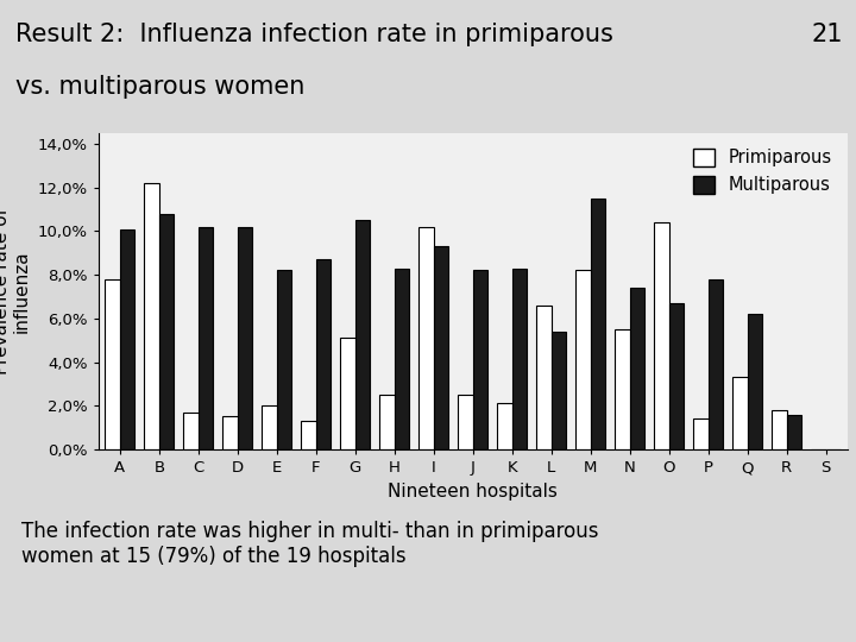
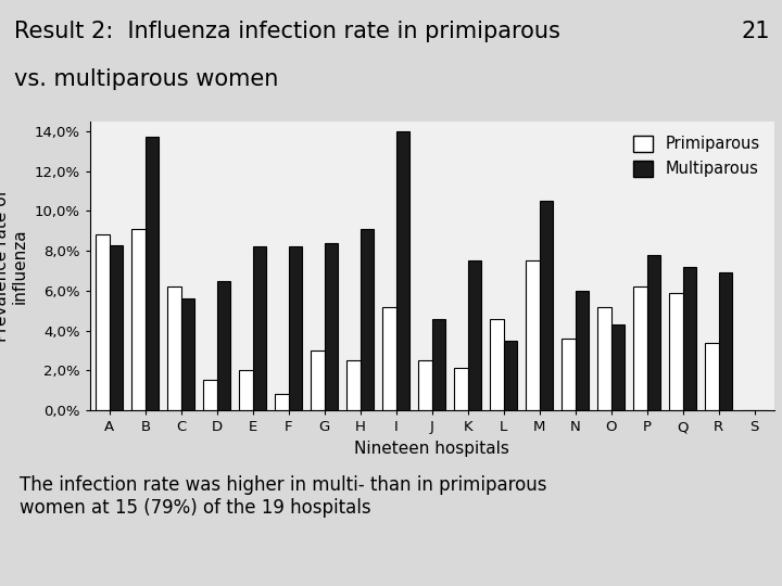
Primiparous/A: 7,8% -> 8,8%
Multiparous/A: 10,1% -> 8,3%
Primiparous/B: 12,2% -> 9,1%
Multiparous/B: 10,8% -> 13,7%
Primiparous/C: 1,7% -> 6,2%
Multiparous/C: 10,2% -> 5,6%
Multiparous/D: 10,2% -> 6,5%
Primiparous/F: 1,3% -> 0,8%
Multiparous/F: 8,7% -> 8,2%
Primiparous/G: 5,1% -> 3,0%
Multiparous/G: 10,5% -> 8,4%
Multiparous/H: 8,3% -> 9,1%
Primiparous/I: 10,2% -> 5,2%
Multiparous/I: 9,3% -> 14,0%
Multiparous/J: 8,2% -> 4,6%
Multiparous/K: 8,3% -> 7,5%
Primiparous/L: 6,6% -> 4,6%
Multiparous/L: 5,4% -> 3,5%
Primiparous/M: 8,2% -> 7,5%
Multiparous/M: 11,5% -> 10,5%
Primiparous/N: 5,5% -> 3,6%
Multiparous/N: 7,4% -> 6,0%
Primiparous/O: 10,4% -> 5,2%
Multiparous/O: 6,7% -> 4,3%
Primiparous/P: 1,4% -> 6,2%
Primiparous/Q: 3,3% -> 5,9%
Multiparous/Q: 6,2% -> 7,2%
Primiparous/R: 1,8% -> 3,4%
Multiparous/R: 1,6% -> 6,9%
